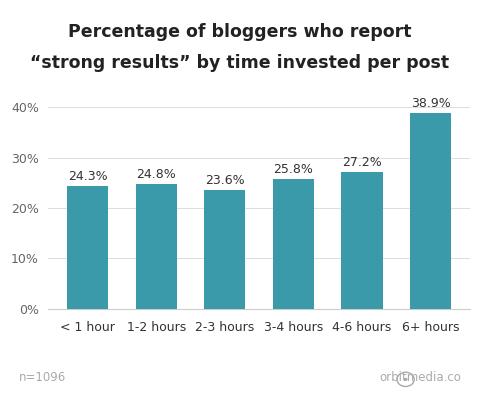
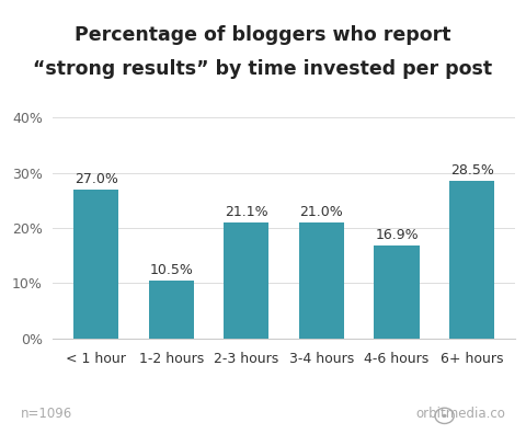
< 1 hour: 24.3% -> 27.0%
1-2 hours: 24.8% -> 10.5%
2-3 hours: 23.6% -> 21.1%
3-4 hours: 25.8% -> 21.0%
4-6 hours: 27.2% -> 16.9%
6+ hours: 38.9% -> 28.5%
